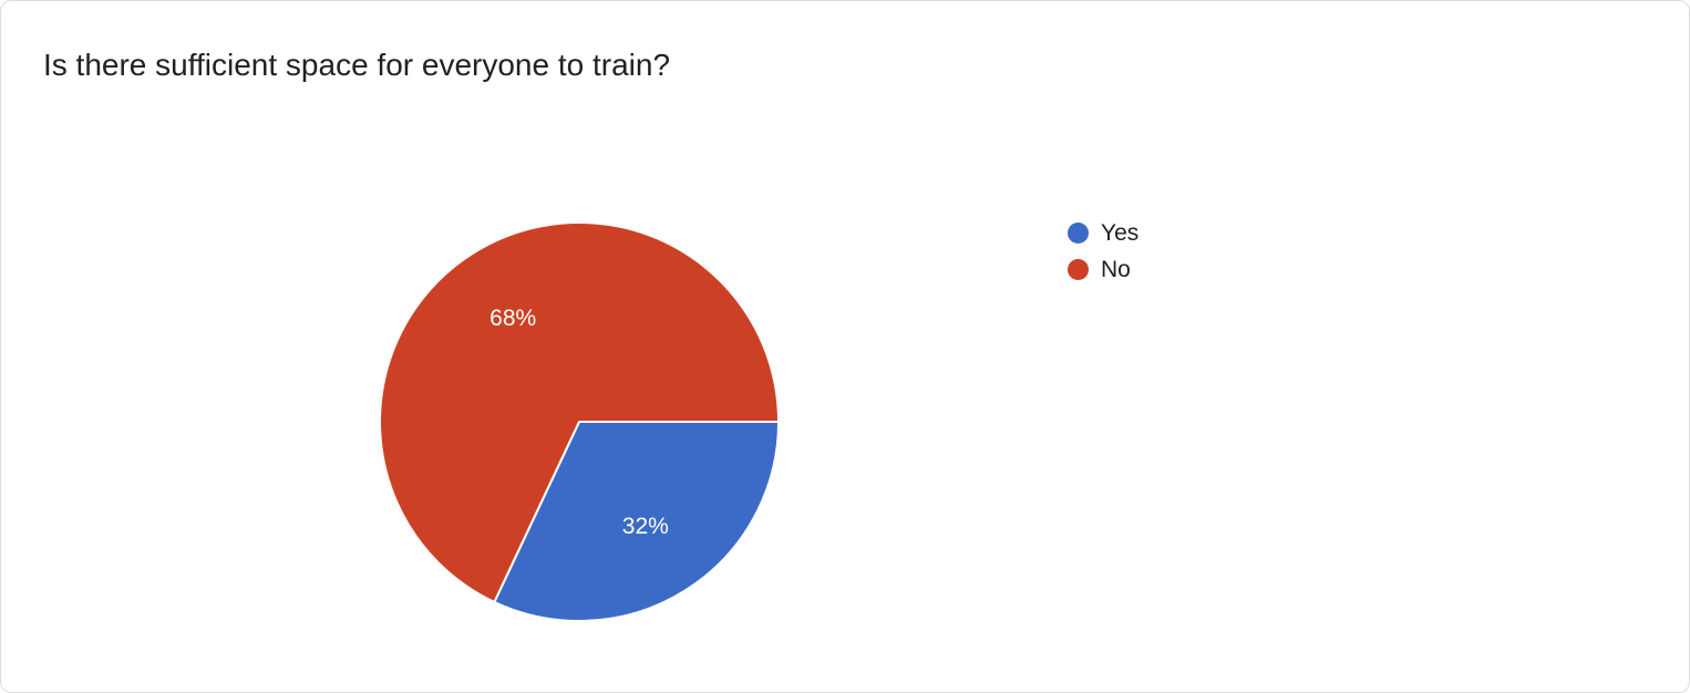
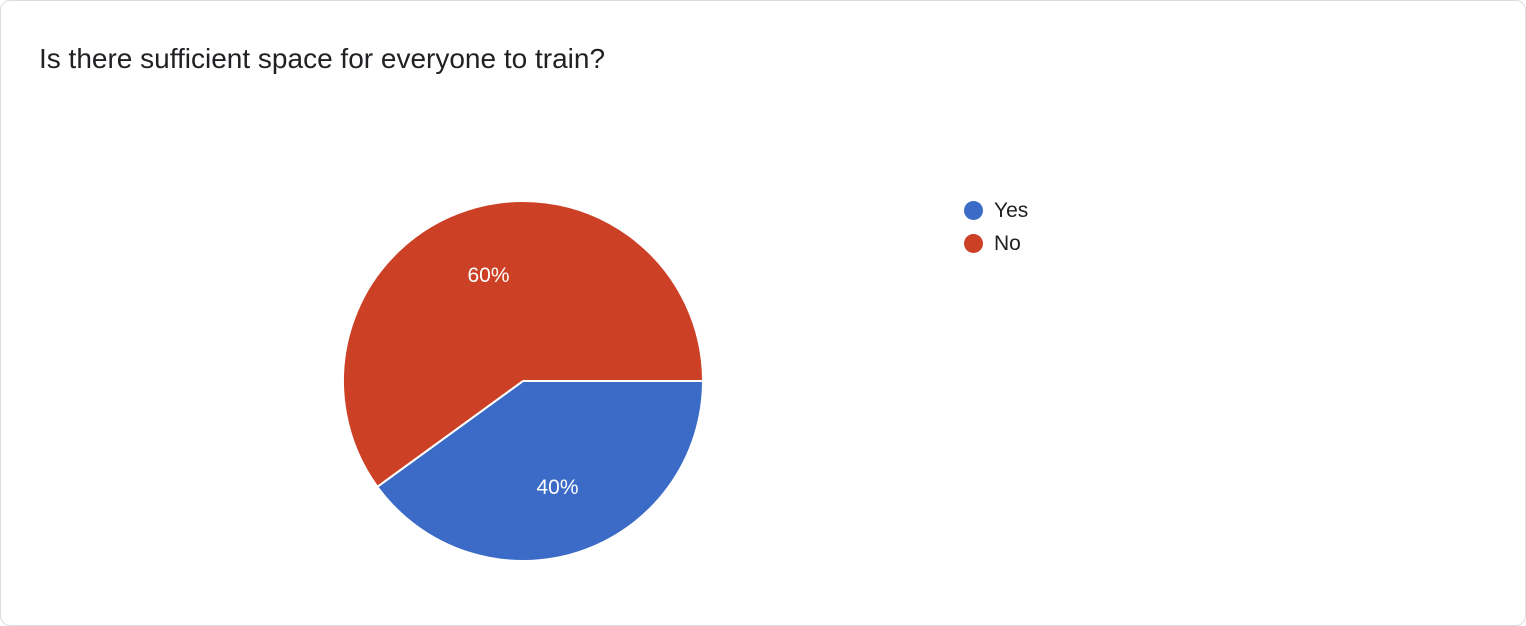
Yes: 32% -> 40%
No: 68% -> 60%
